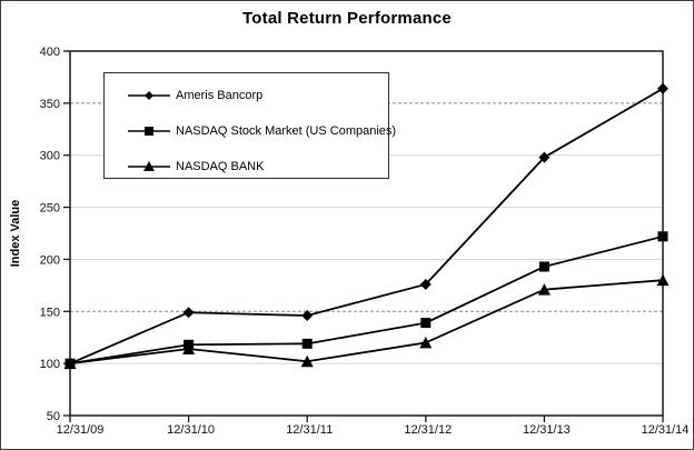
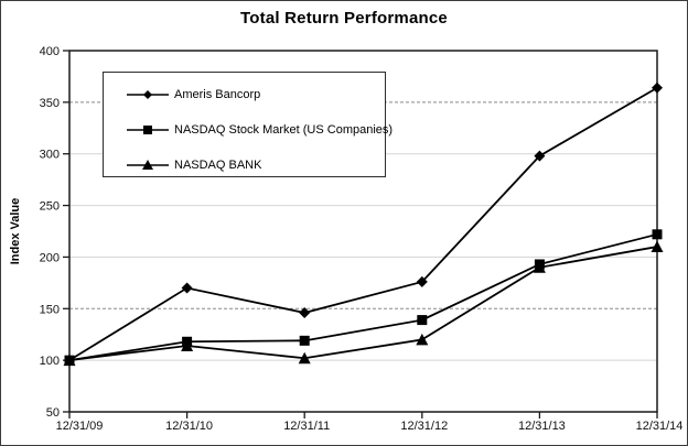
Ameris Bancorp/12/31/10: 150 -> 170
NASDAQ BANK/12/31/13: 170 -> 190
NASDAQ BANK/12/31/14: 180 -> 210
